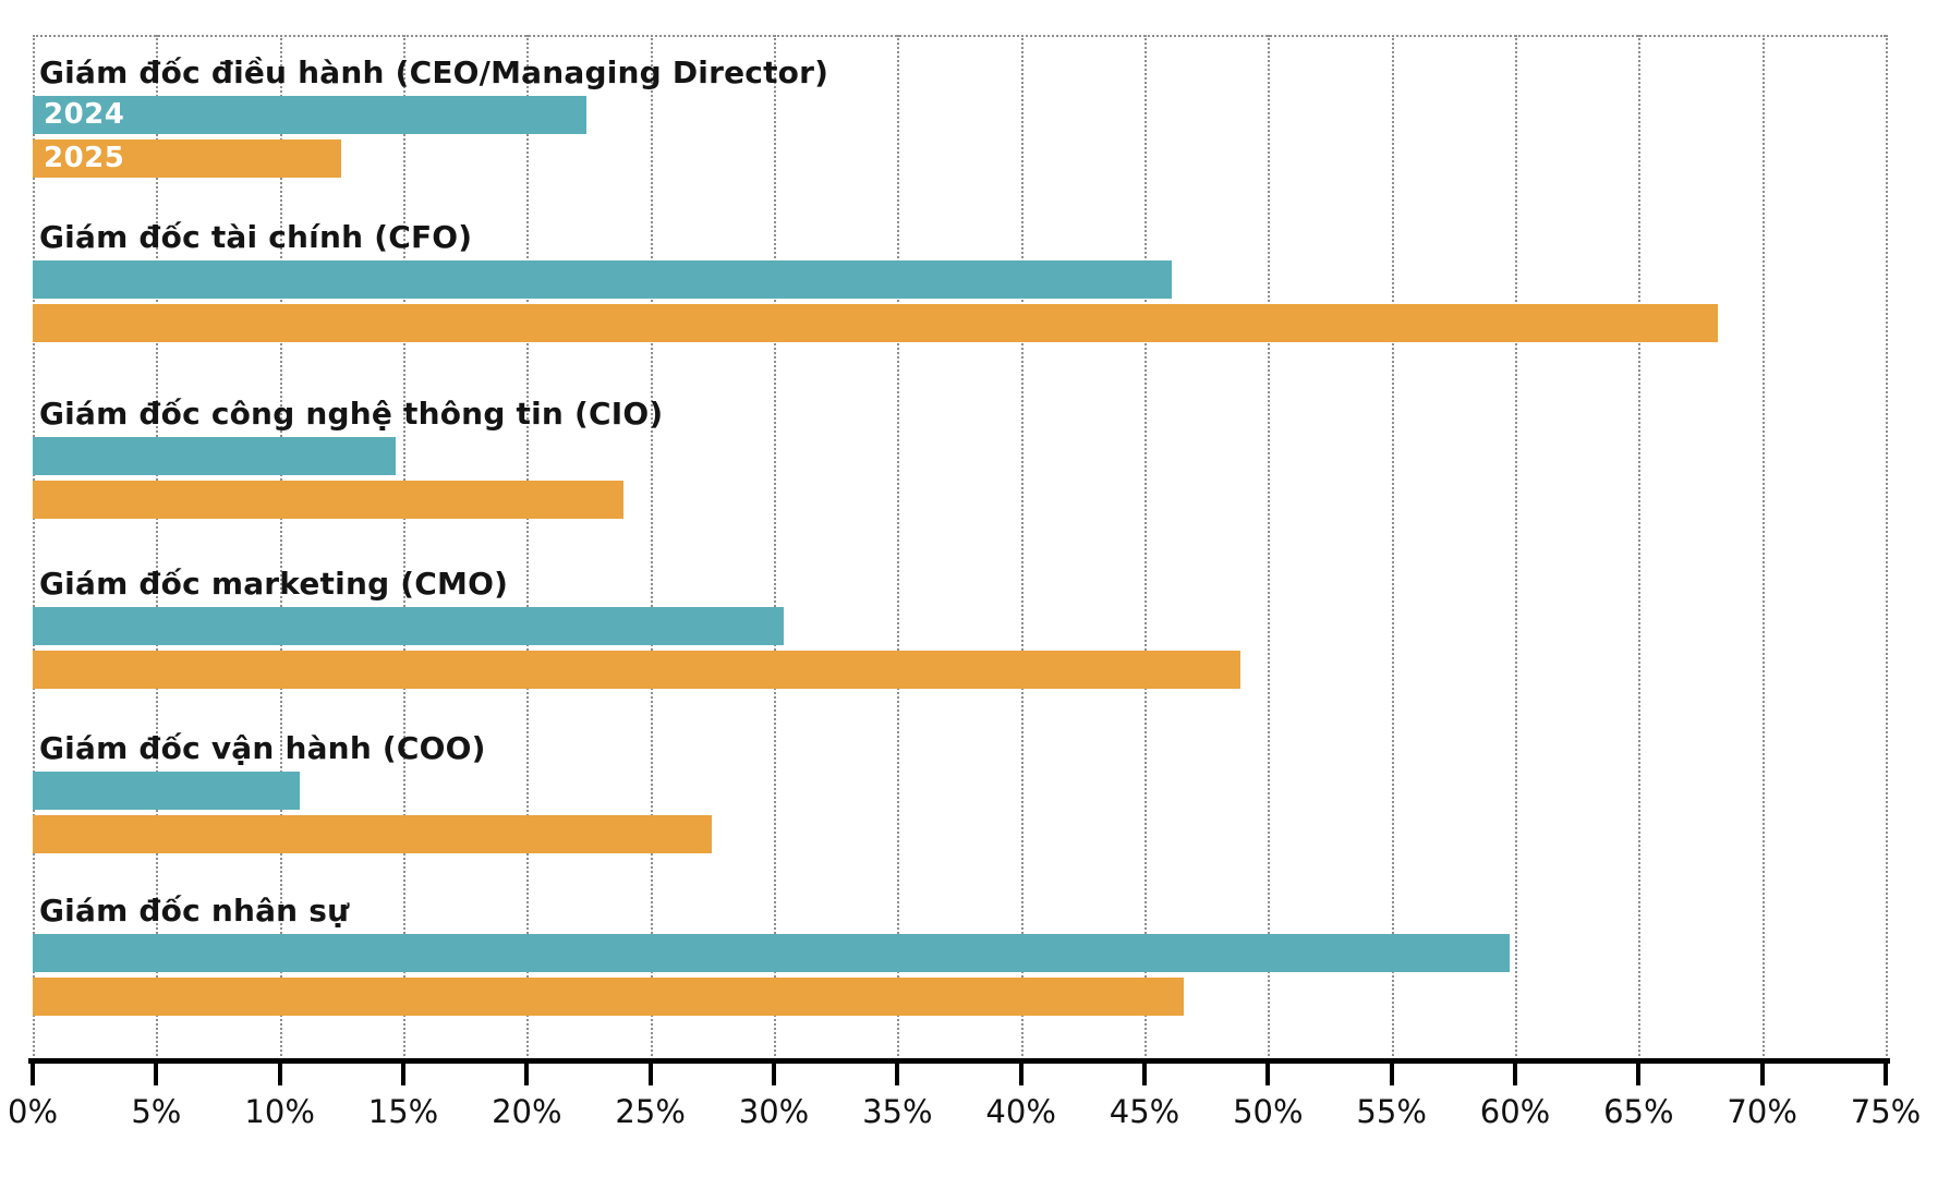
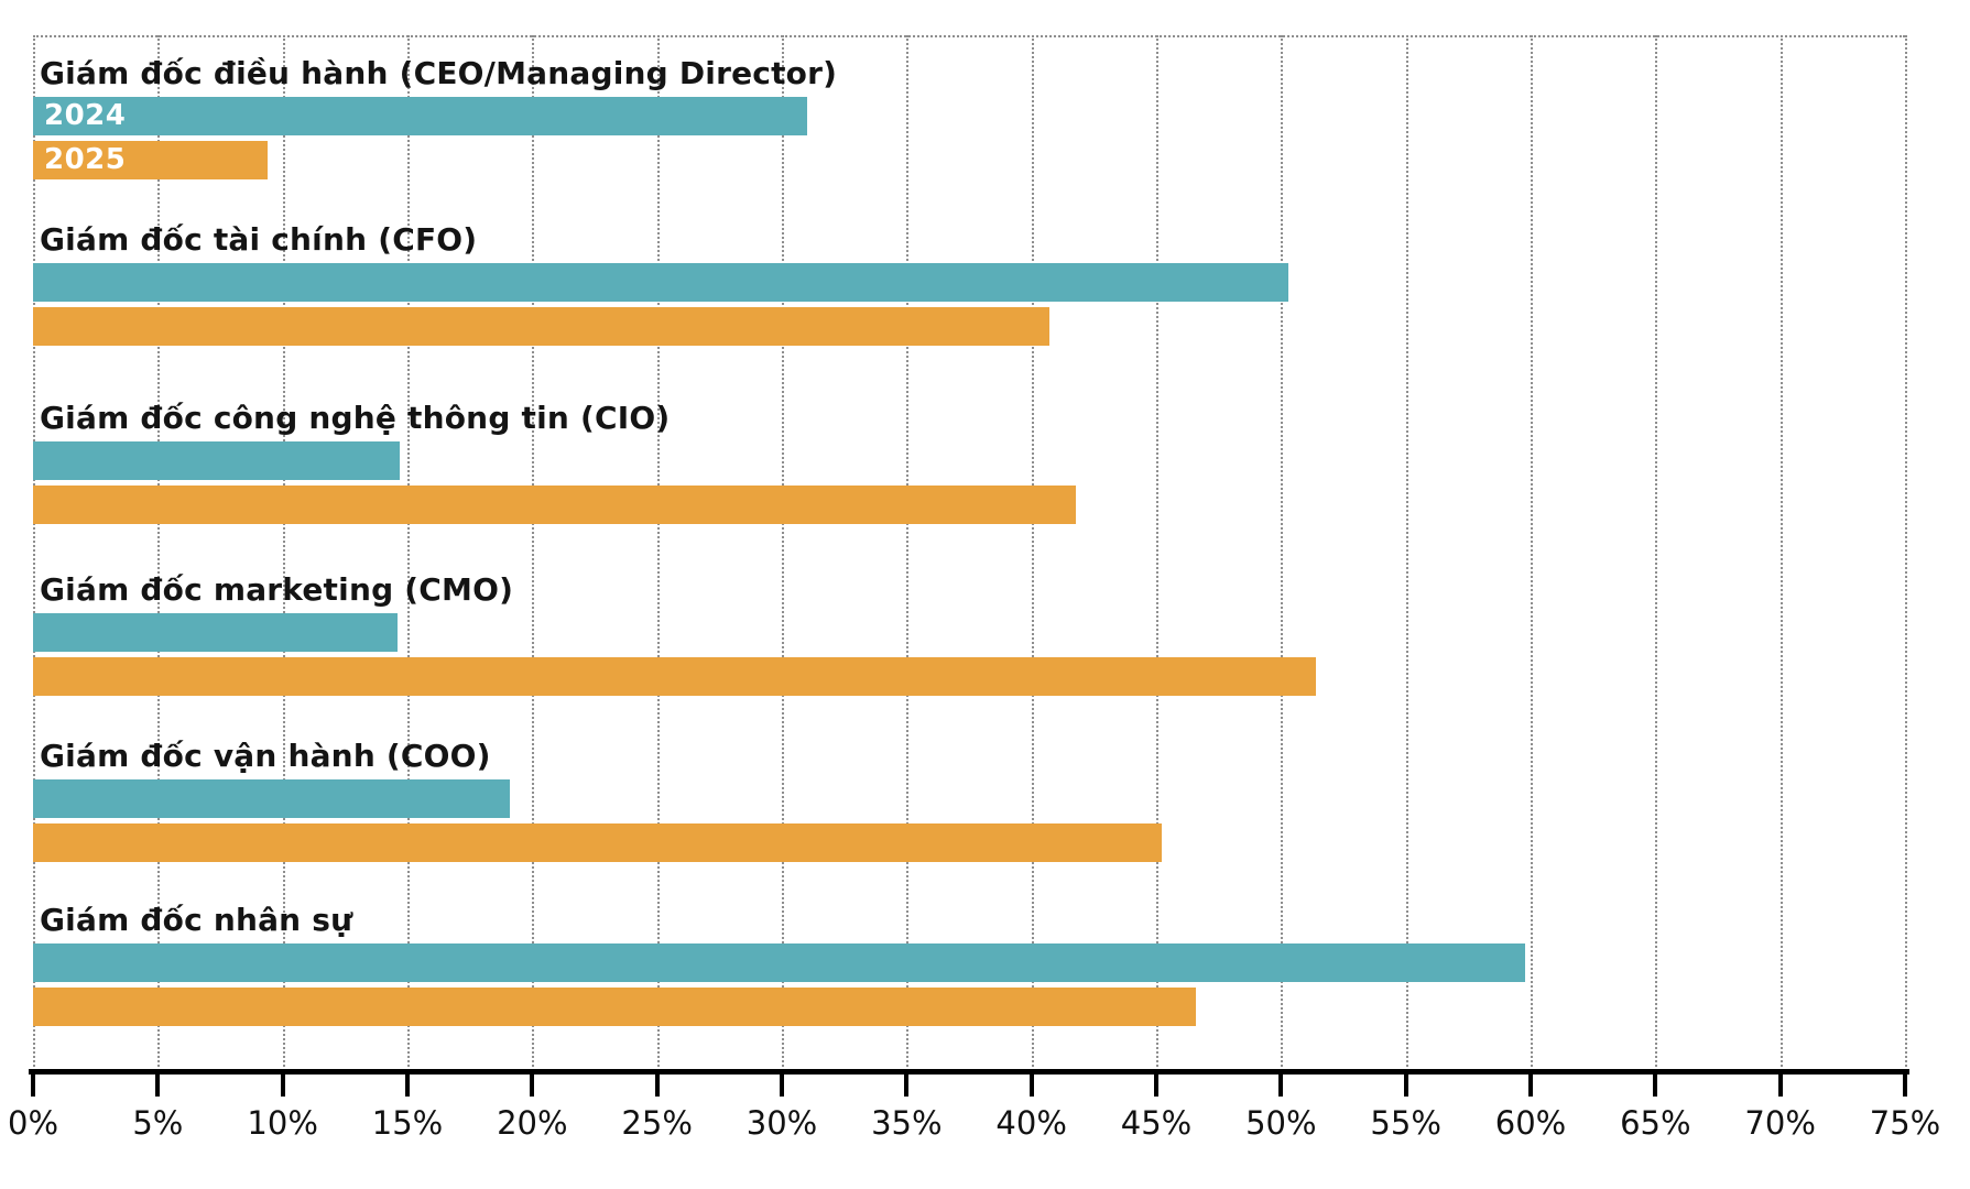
2024/Giám đốc điều hành (CEO/Managing Director): 22.4% -> 31.0%
2025/Giám đốc điều hành (CEO/Managing Director): 12.5% -> 9.4%
2024/Giám đốc tài chính (CFO): 46.1% -> 50.3%
2025/Giám đốc tài chính (CFO): 68.2% -> 40.7%
2025/Giám đốc công nghệ thông tin (CIO): 23.9% -> 41.8%
2024/Giám đốc marketing (CMO): 30.4% -> 14.6%
2025/Giám đốc marketing (CMO): 48.9% -> 51.4%
2024/Giám đốc vận hành (COO): 10.8% -> 19.1%
2025/Giám đốc vận hành (COO): 27.5% -> 45.2%
